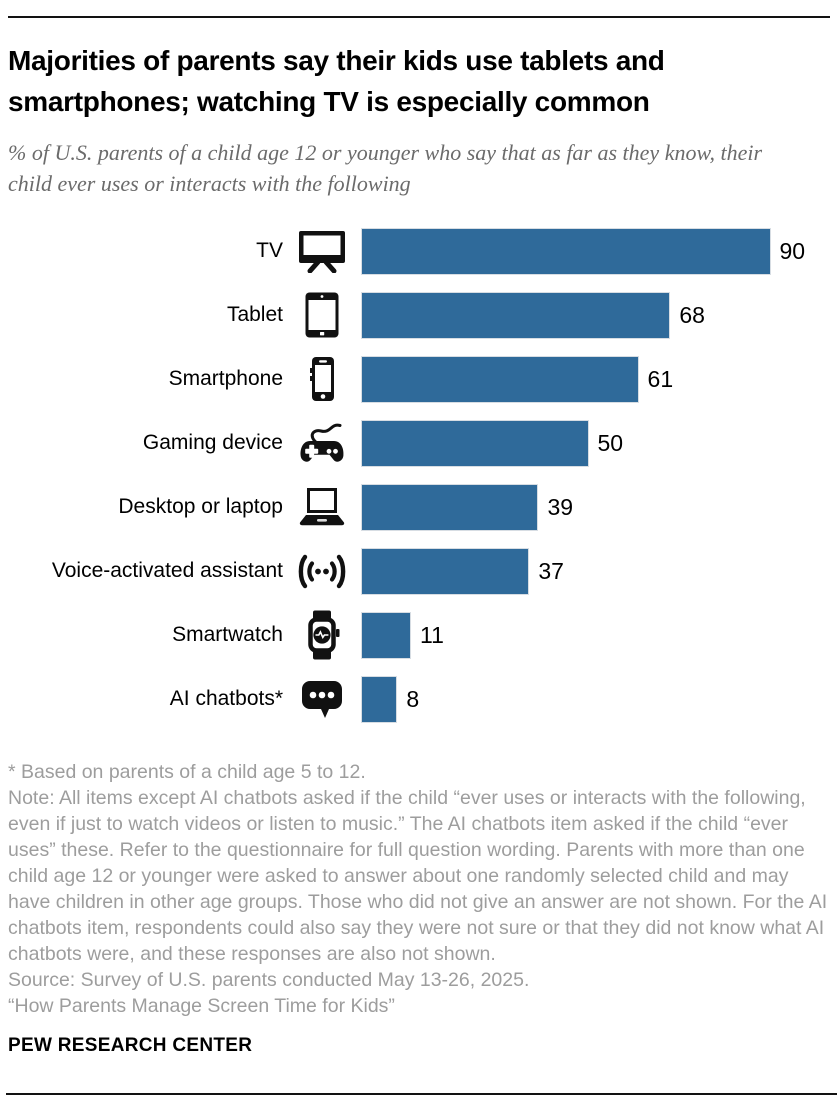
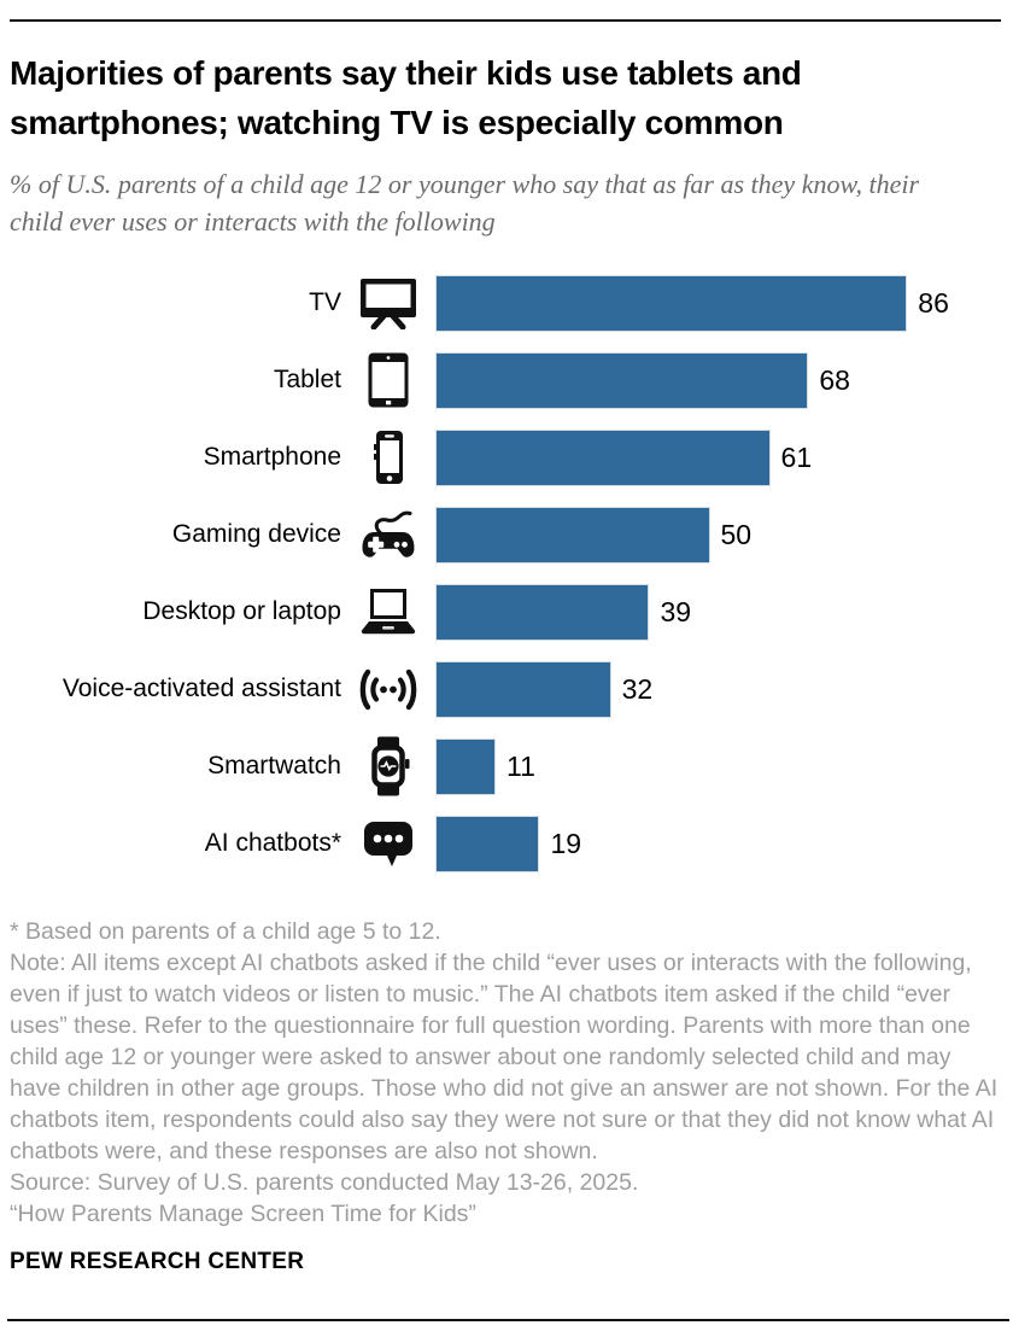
TV: 90 -> 86
Voice-activated assistant: 37 -> 32
AI chatbots*: 8 -> 19
